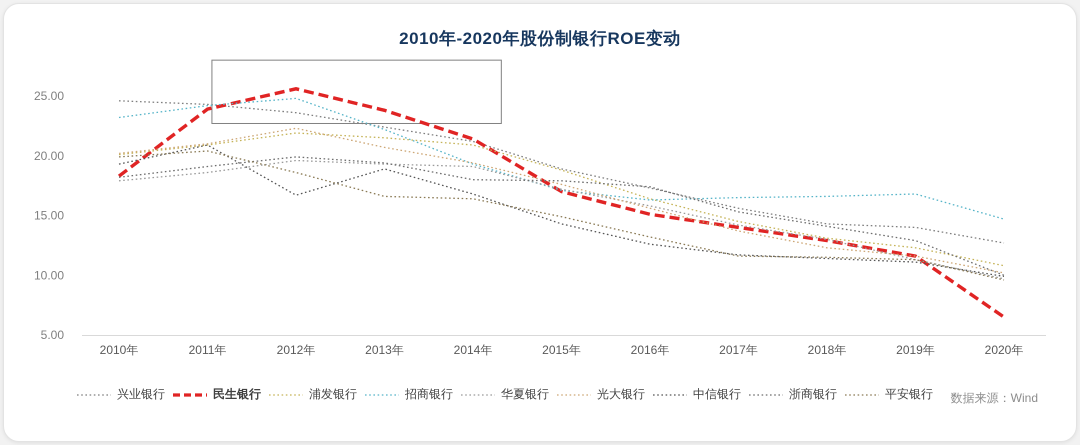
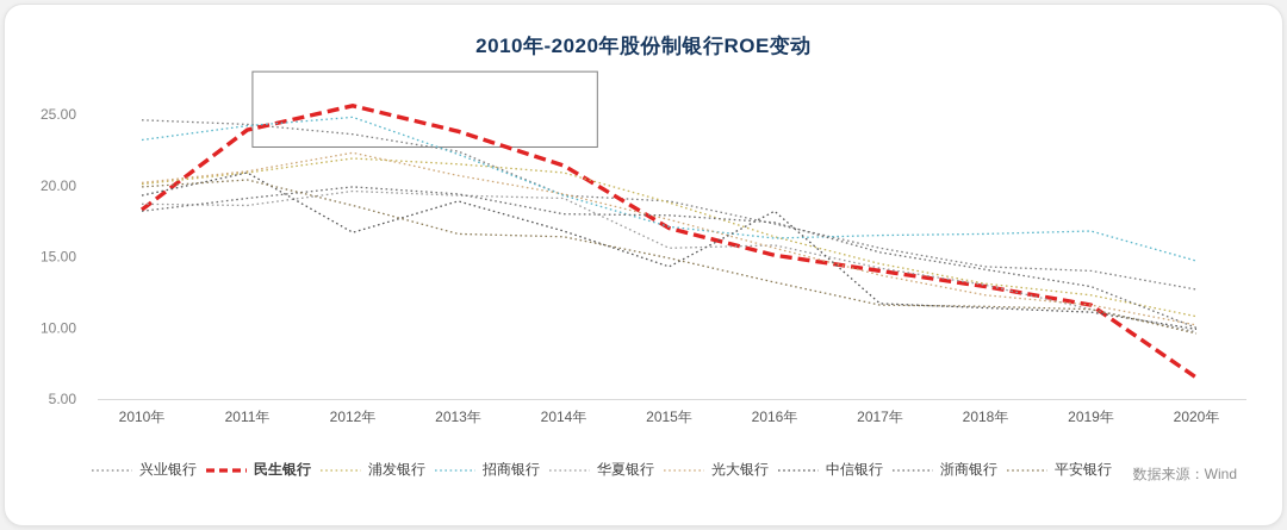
华夏银行/2010年: 17.9 -> 18.7
兴业银行/2014年: 21.2 -> 19.3
华夏银行/2015年: 17.2 -> 15.6
中信银行/2016年: 12.6 -> 18.2
